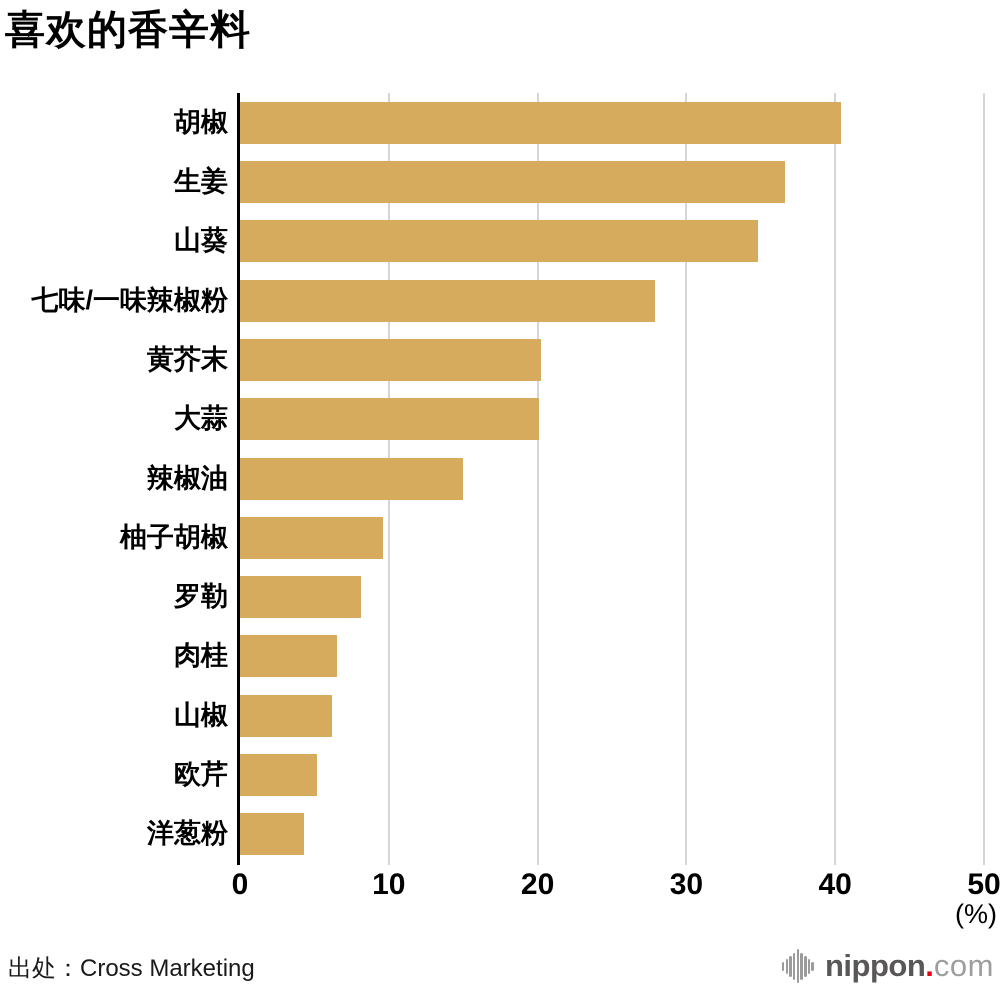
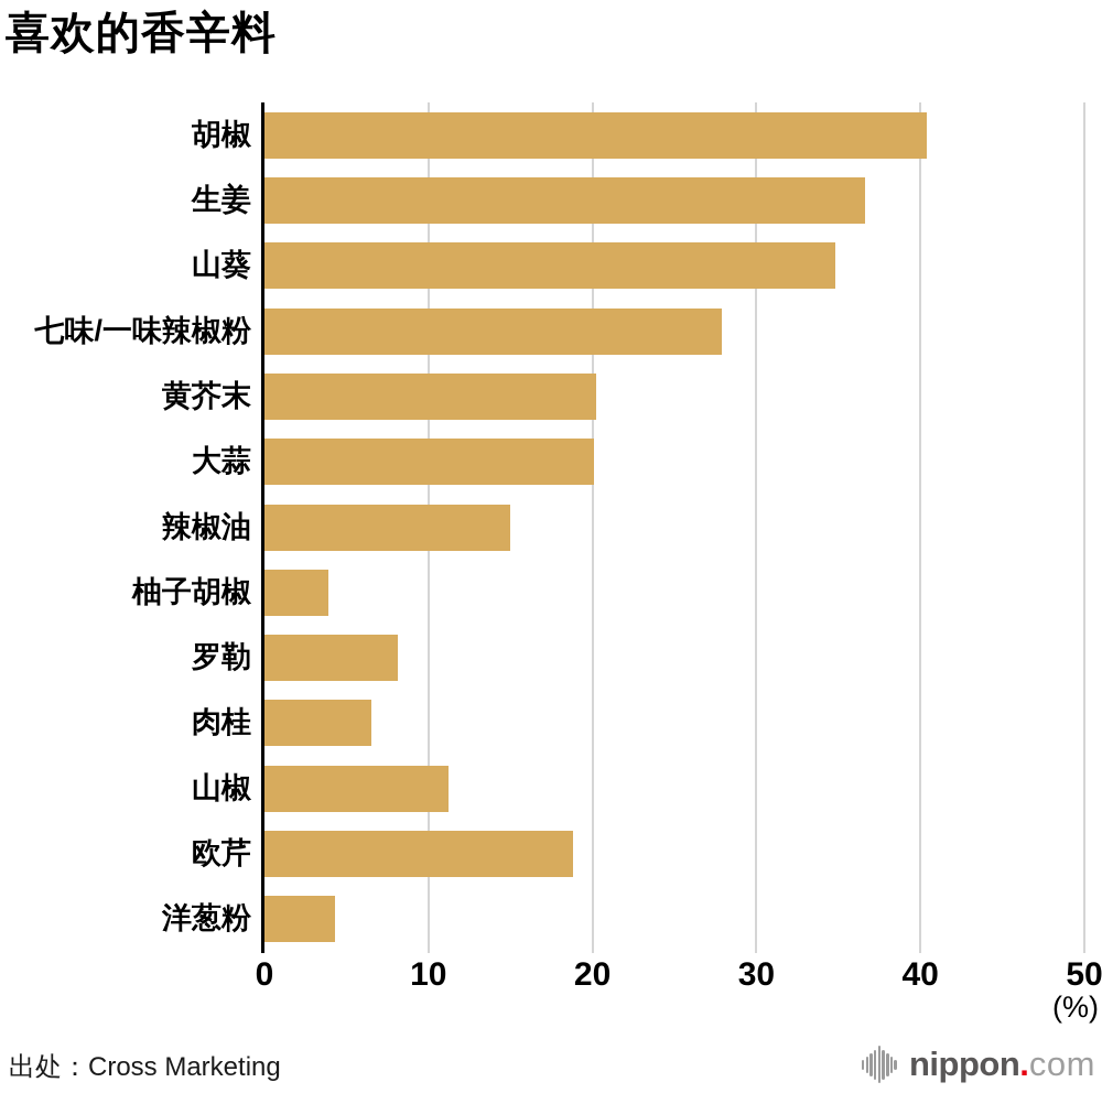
柚子胡椒: 9.6 -> 3.9
山椒: 6.2 -> 11.2
欧芹: 5.2 -> 18.8
